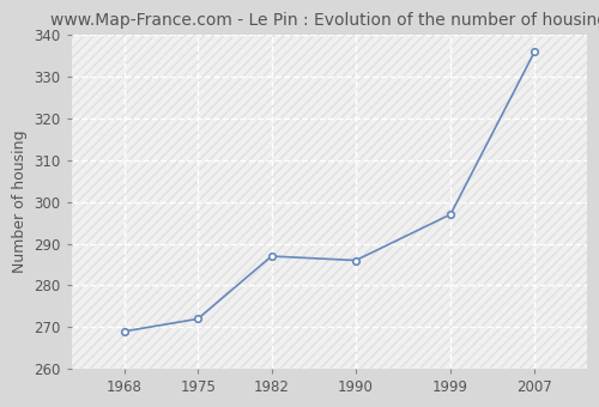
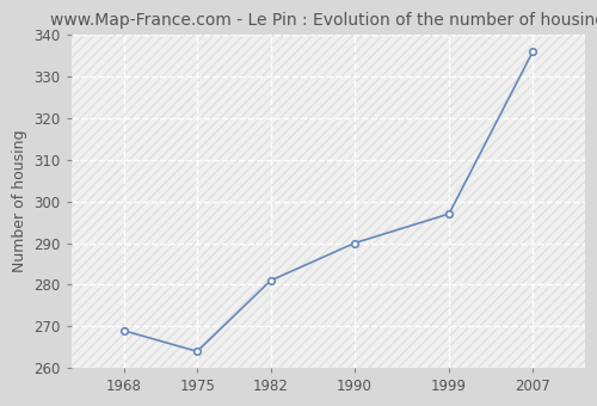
1975: 272 -> 264
1982: 287 -> 281
1990: 286 -> 290
